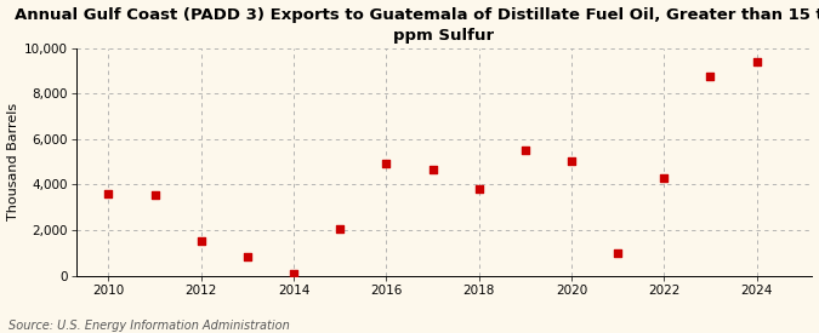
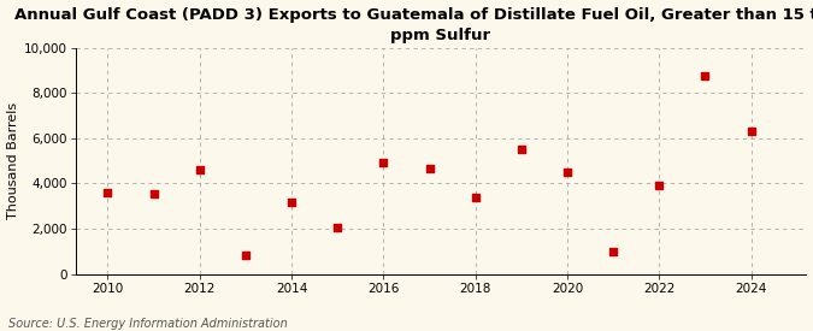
2012: 1,600 -> 4,600
2014: 100 -> 3,200
2018: 3,800 -> 3,400
2020: 5,000 -> 4,500
2022: 4,300 -> 3,900
2024: 9,400 -> 6,300
